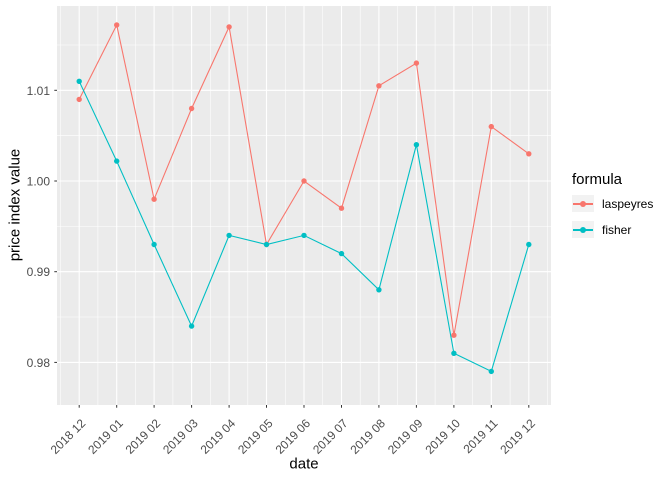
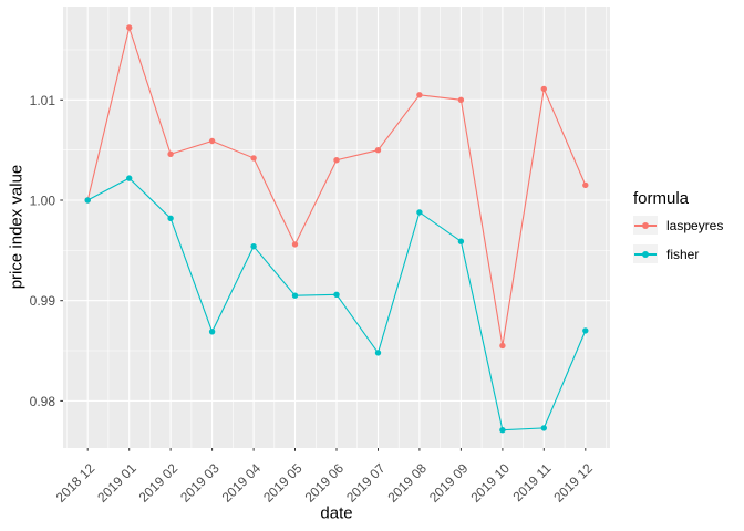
laspeyres/2018 12: 1.009 -> 1.000
fisher/2018 12: 1.011 -> 1.000
laspeyres/2019 02: 0.998 -> 1.005
fisher/2019 02: 0.993 -> 0.998
laspeyres/2019 03: 1.008 -> 1.006
fisher/2019 03: 0.984 -> 0.987
laspeyres/2019 04: 1.017 -> 1.004
fisher/2019 04: 0.994 -> 0.995
laspeyres/2019 05: 0.993 -> 0.996
fisher/2019 05: 0.993 -> 0.991
laspeyres/2019 06: 1.000 -> 1.004
fisher/2019 06: 0.994 -> 0.991
laspeyres/2019 07: 0.997 -> 1.005
fisher/2019 07: 0.992 -> 0.985
fisher/2019 08: 0.988 -> 0.999
laspeyres/2019 09: 1.013 -> 1.010
fisher/2019 09: 1.004 -> 0.996
laspeyres/2019 10: 0.983 -> 0.986
fisher/2019 10: 0.981 -> 0.977
laspeyres/2019 11: 1.006 -> 1.011
fisher/2019 11: 0.979 -> 0.977
laspeyres/2019 12: 1.003 -> 1.002
fisher/2019 12: 0.993 -> 0.987
